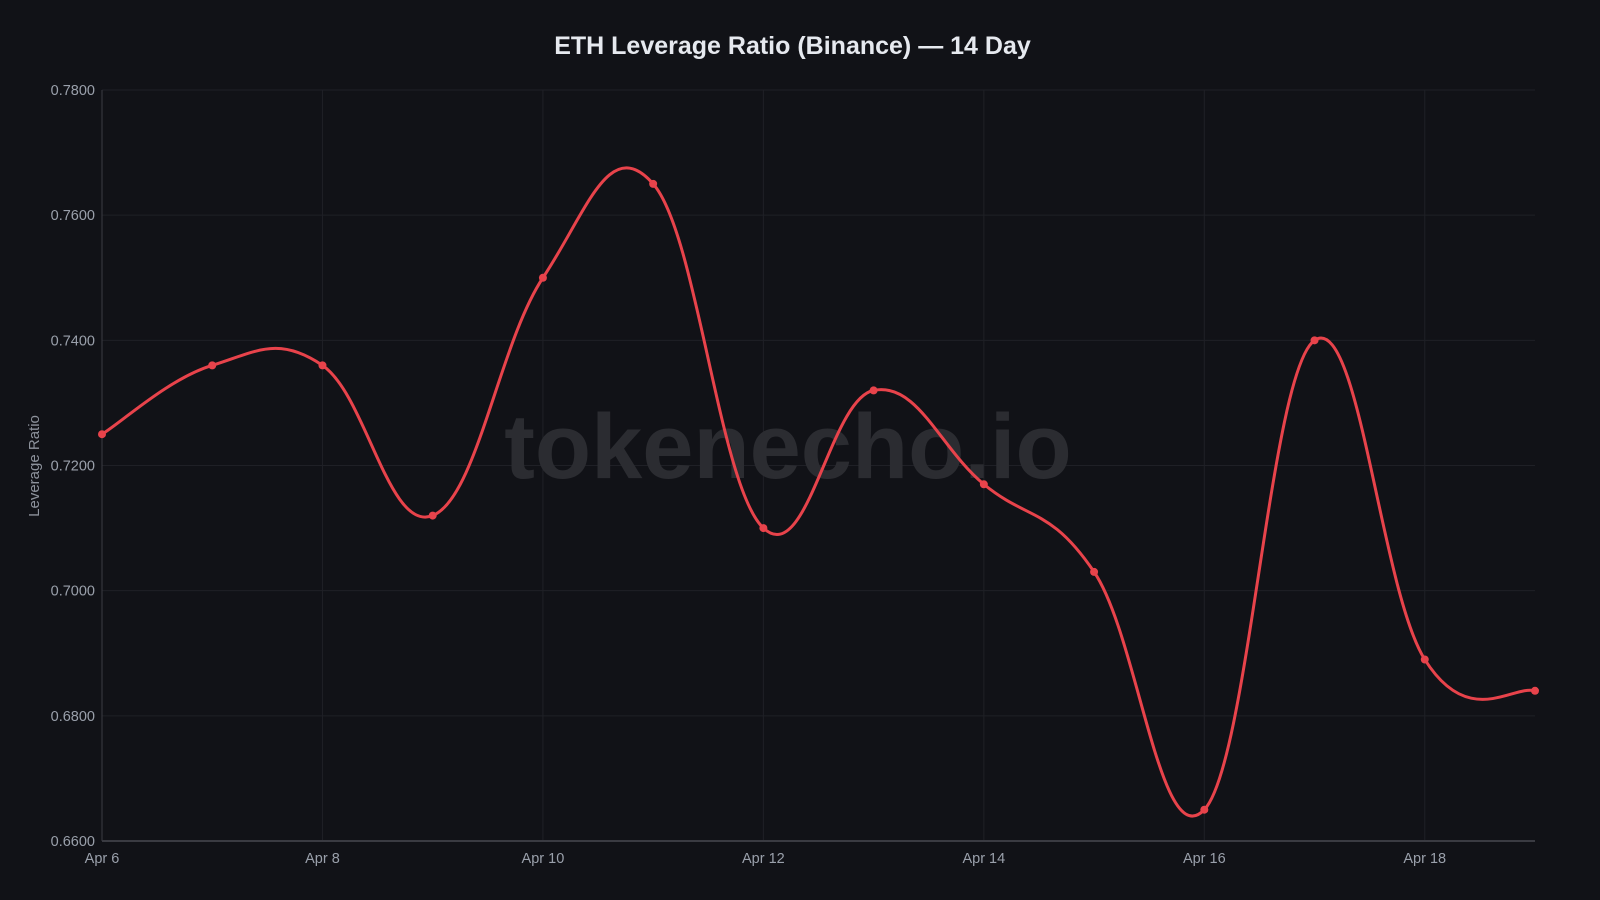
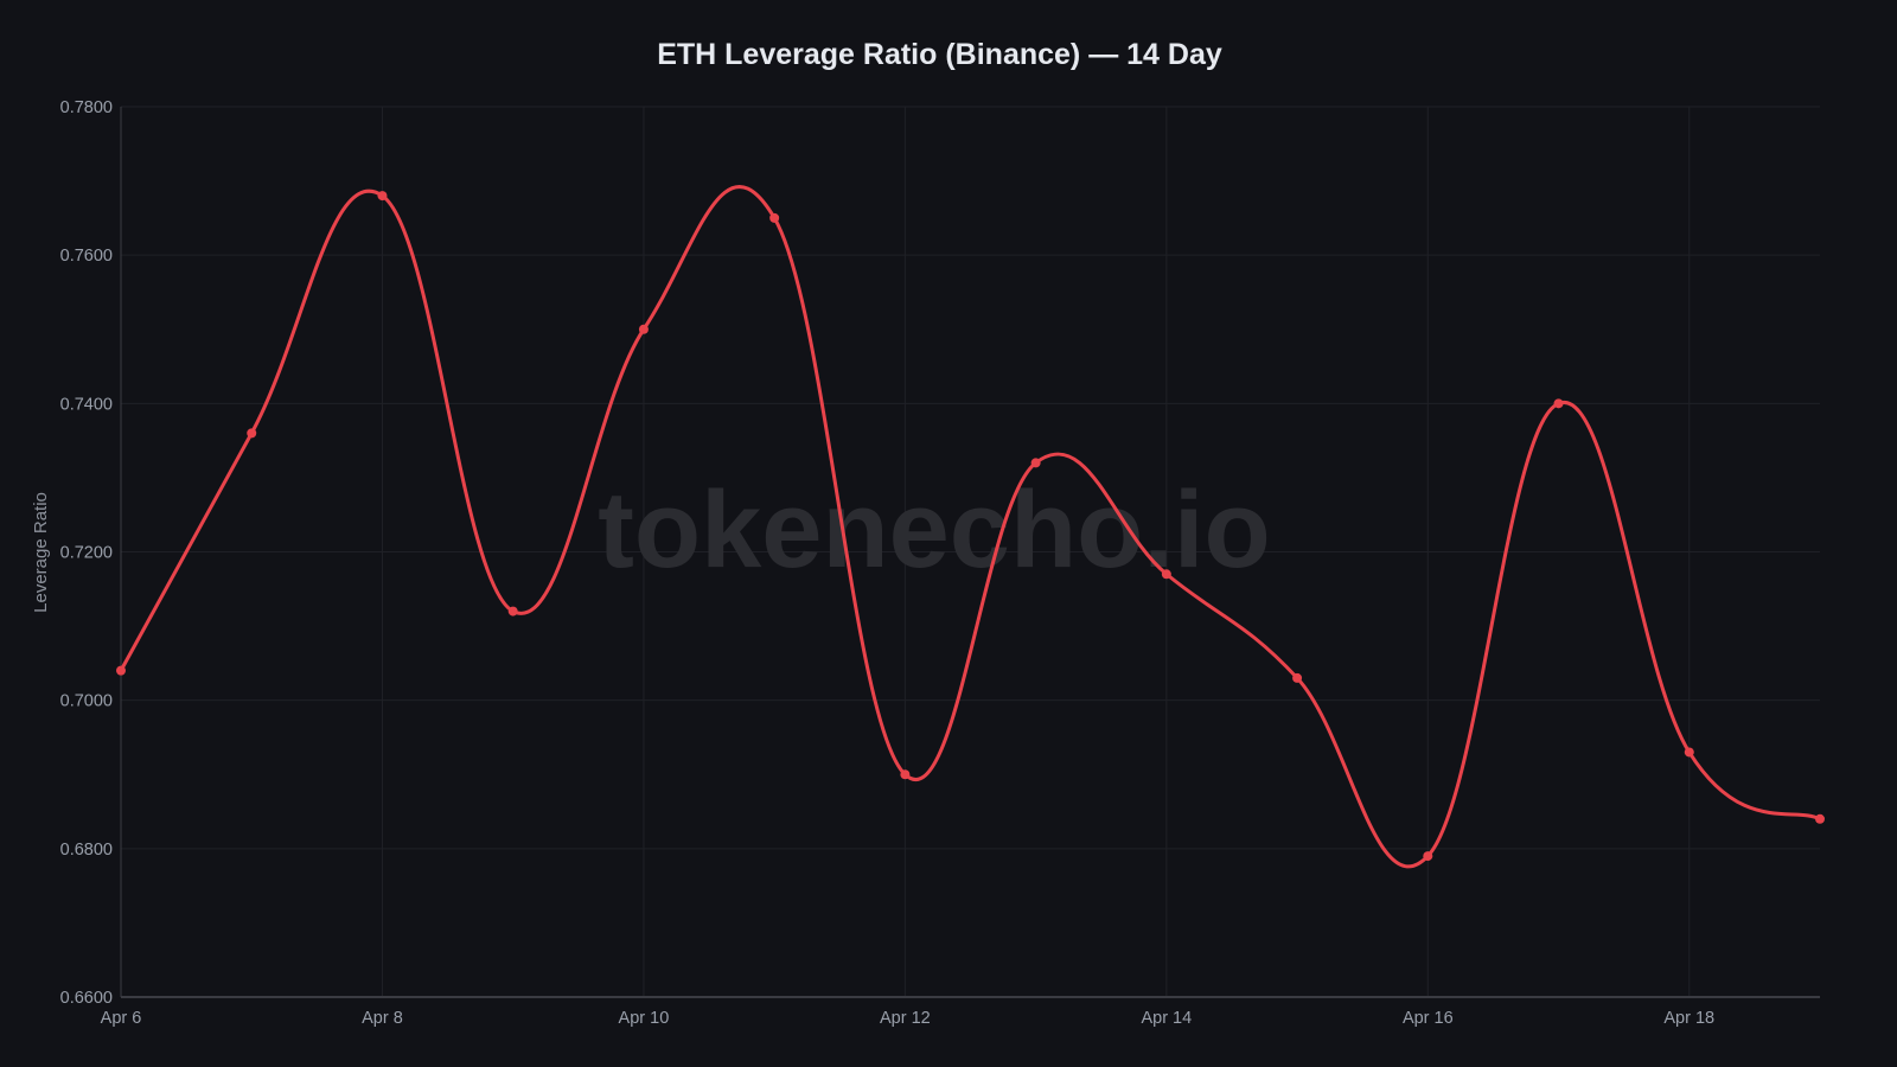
Apr 6: 0.725 -> 0.704
Apr 8: 0.736 -> 0.768
Apr 12: 0.710 -> 0.690
Apr 16: 0.665 -> 0.679
Apr 18: 0.689 -> 0.693
